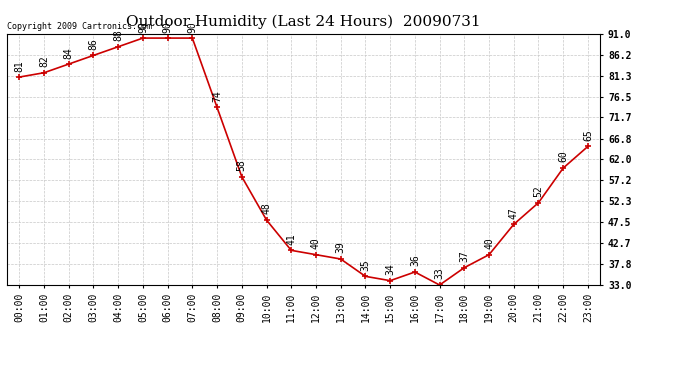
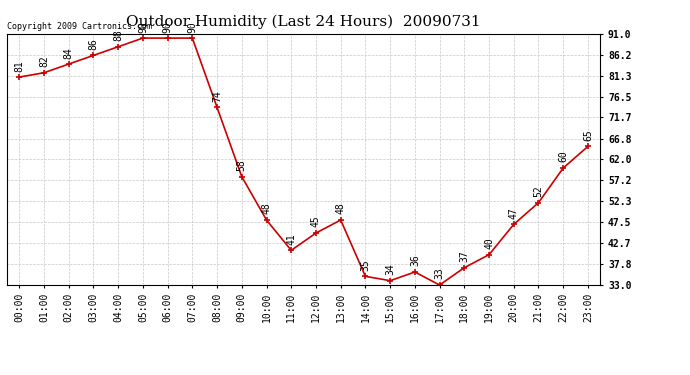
12:00: 40 -> 45
13:00: 39 -> 48
